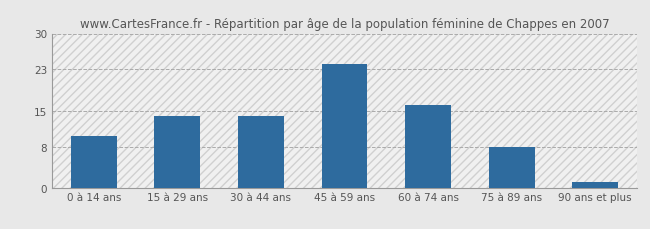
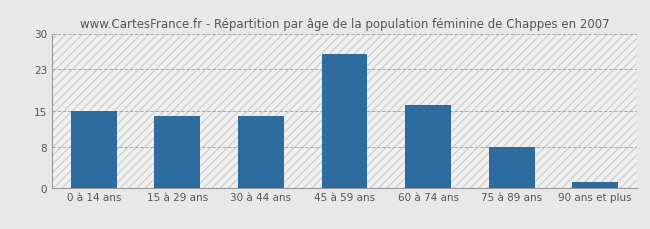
0 à 14 ans: 10 -> 15
45 à 59 ans: 24 -> 26
